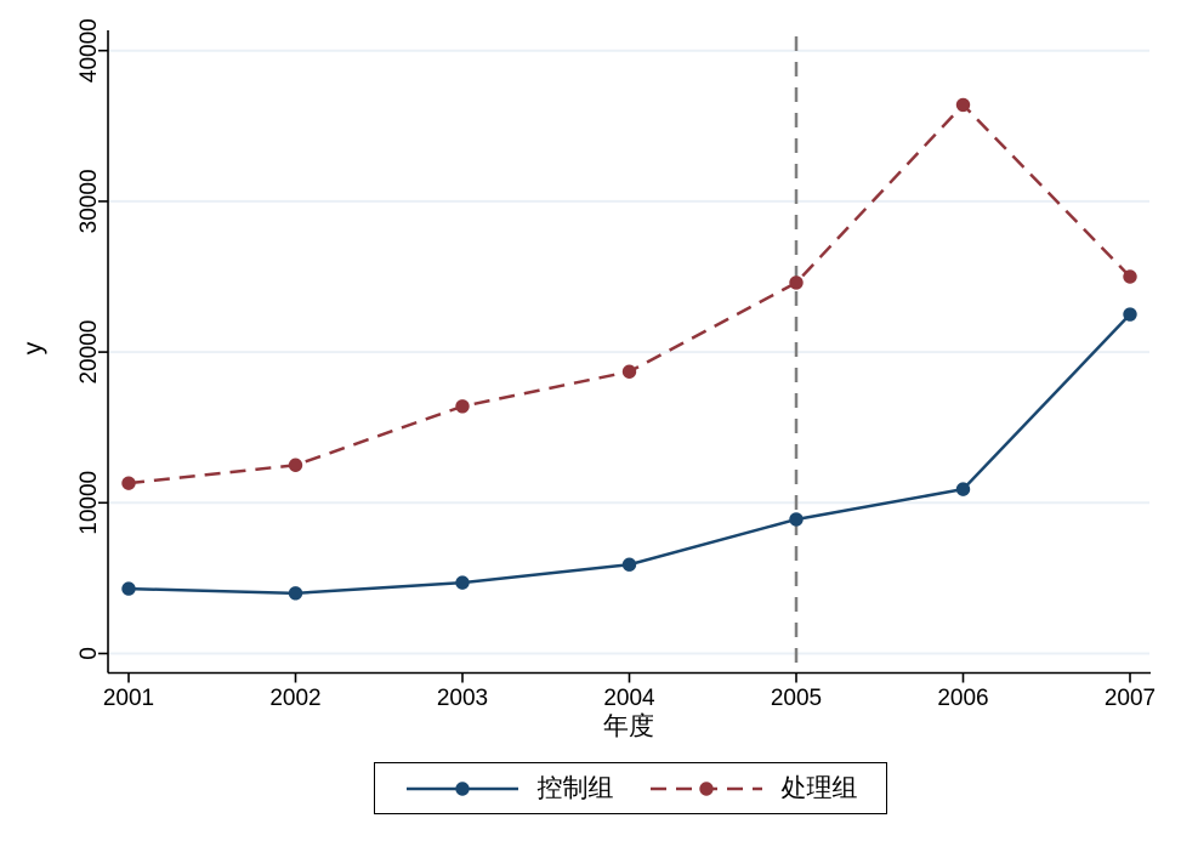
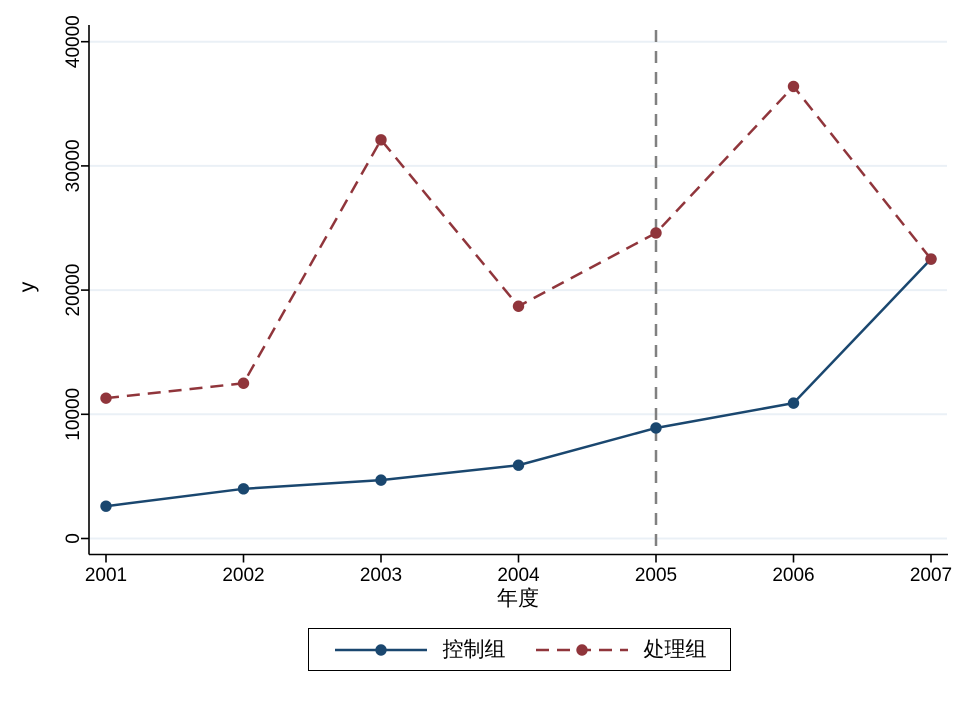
控制组/2001: 4300 -> 2600
处理组/2003: 16400 -> 32100
处理组/2007: 25000 -> 22500
